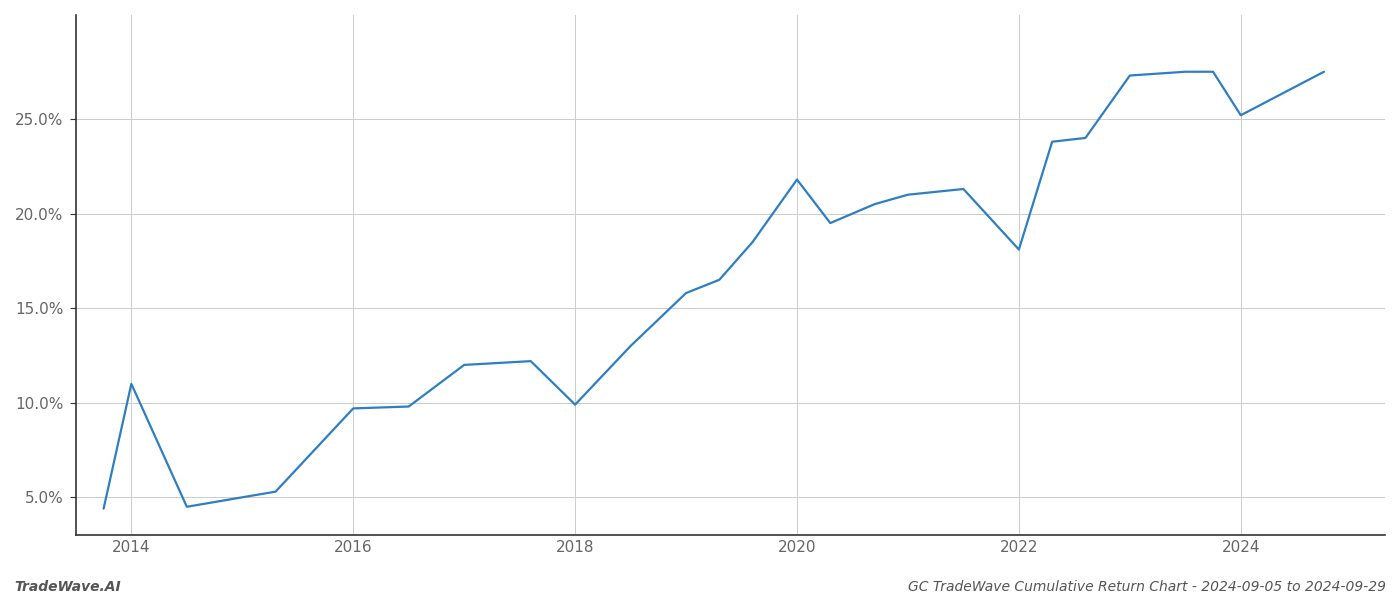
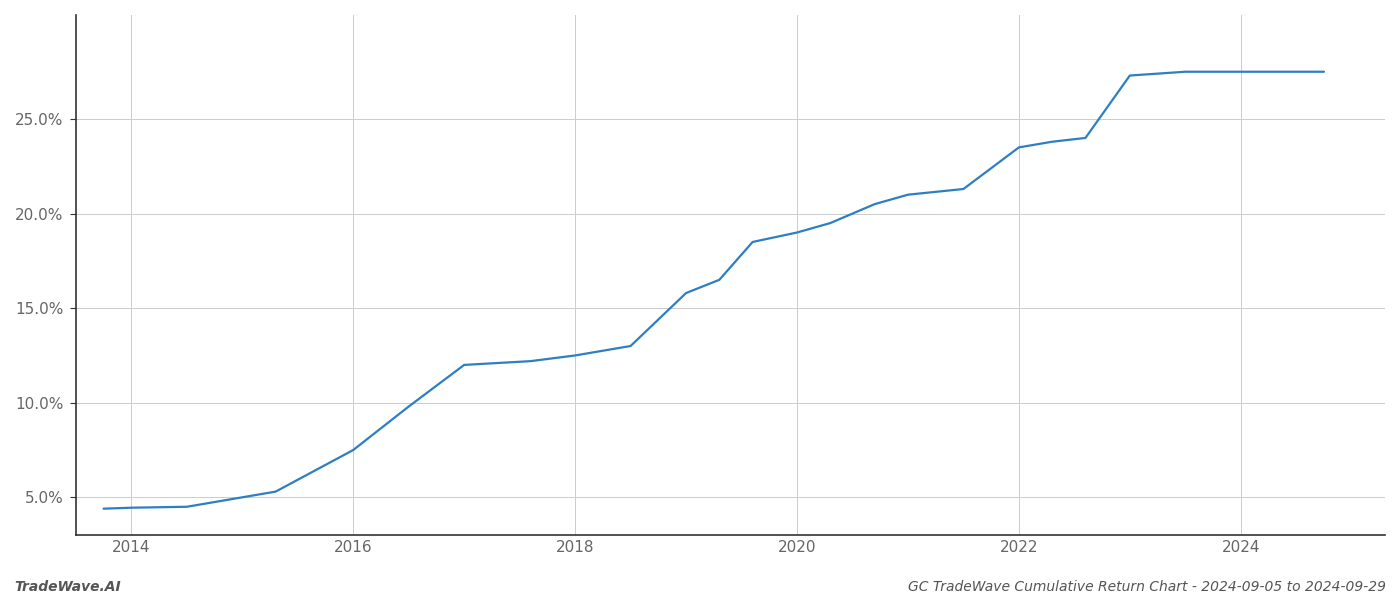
2014: 11.0% -> 4.5%
2016: 9.7% -> 7.5%
2018: 9.9% -> 12.5%
2020: 21.8% -> 19.0%
2022: 18.1% -> 23.5%
2024: 25.2% -> 27.5%
